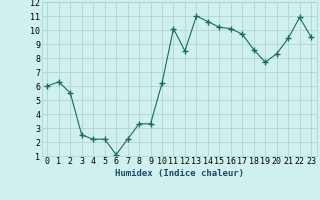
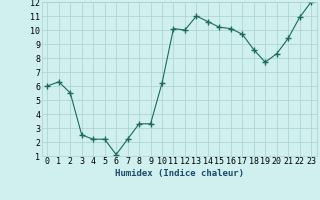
12: 8.5 -> 10.0
23: 9.5 -> 12.0
